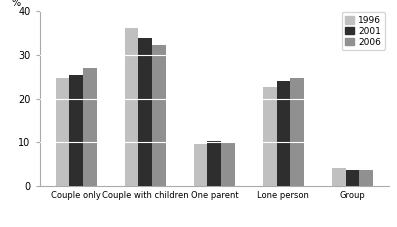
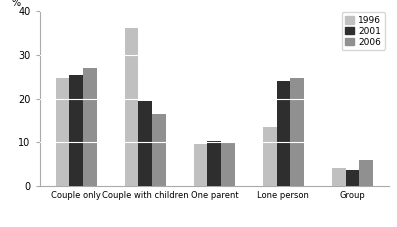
2001/Couple with children: 33.8 -> 19.5
2006/Couple with children: 32.2 -> 16.5
1996/Lone person: 22.8 -> 13.5
2006/Group: 3.7 -> 6.0
